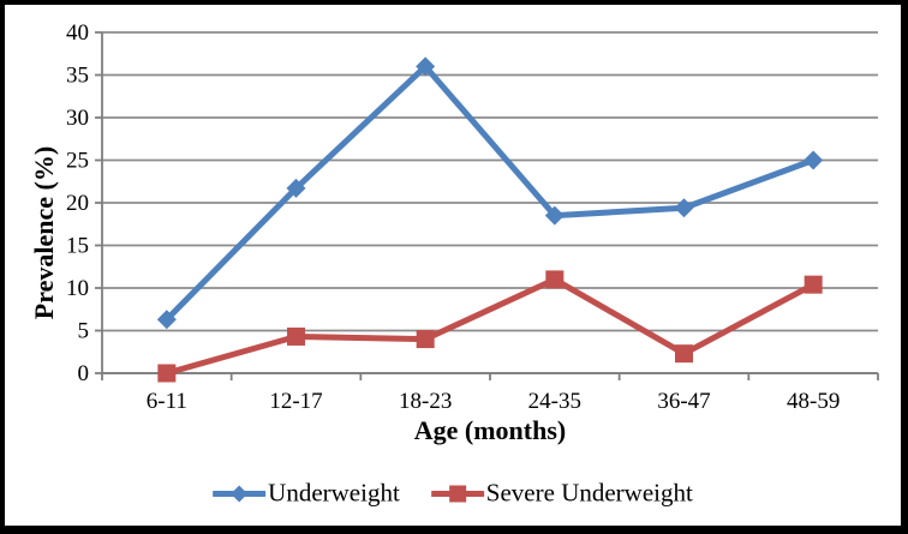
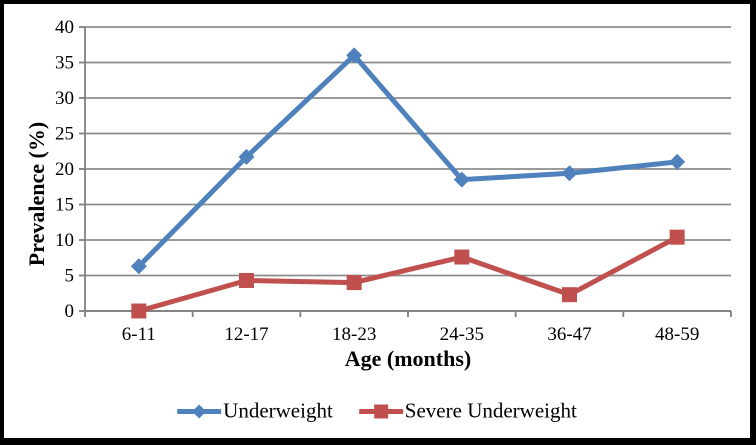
Severe Underweight/24-35: 11 -> 8
Underweight/48-59: 25 -> 21
